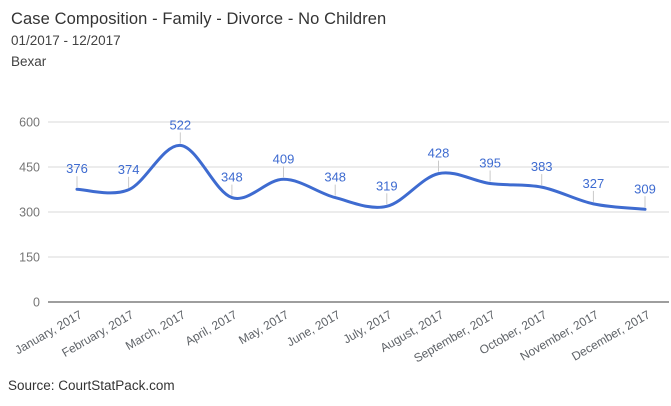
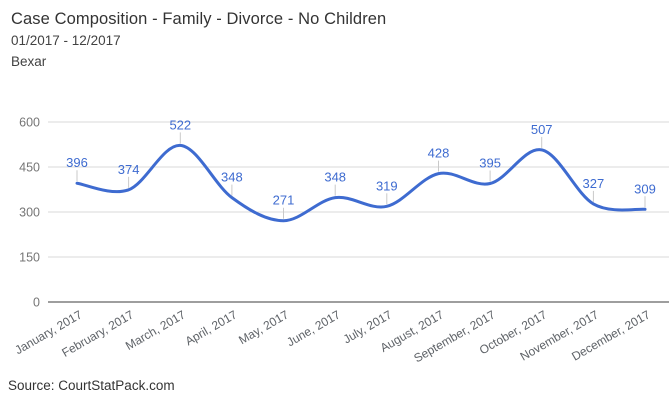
January, 2017: 376 -> 396
May, 2017: 409 -> 271
October, 2017: 383 -> 507
